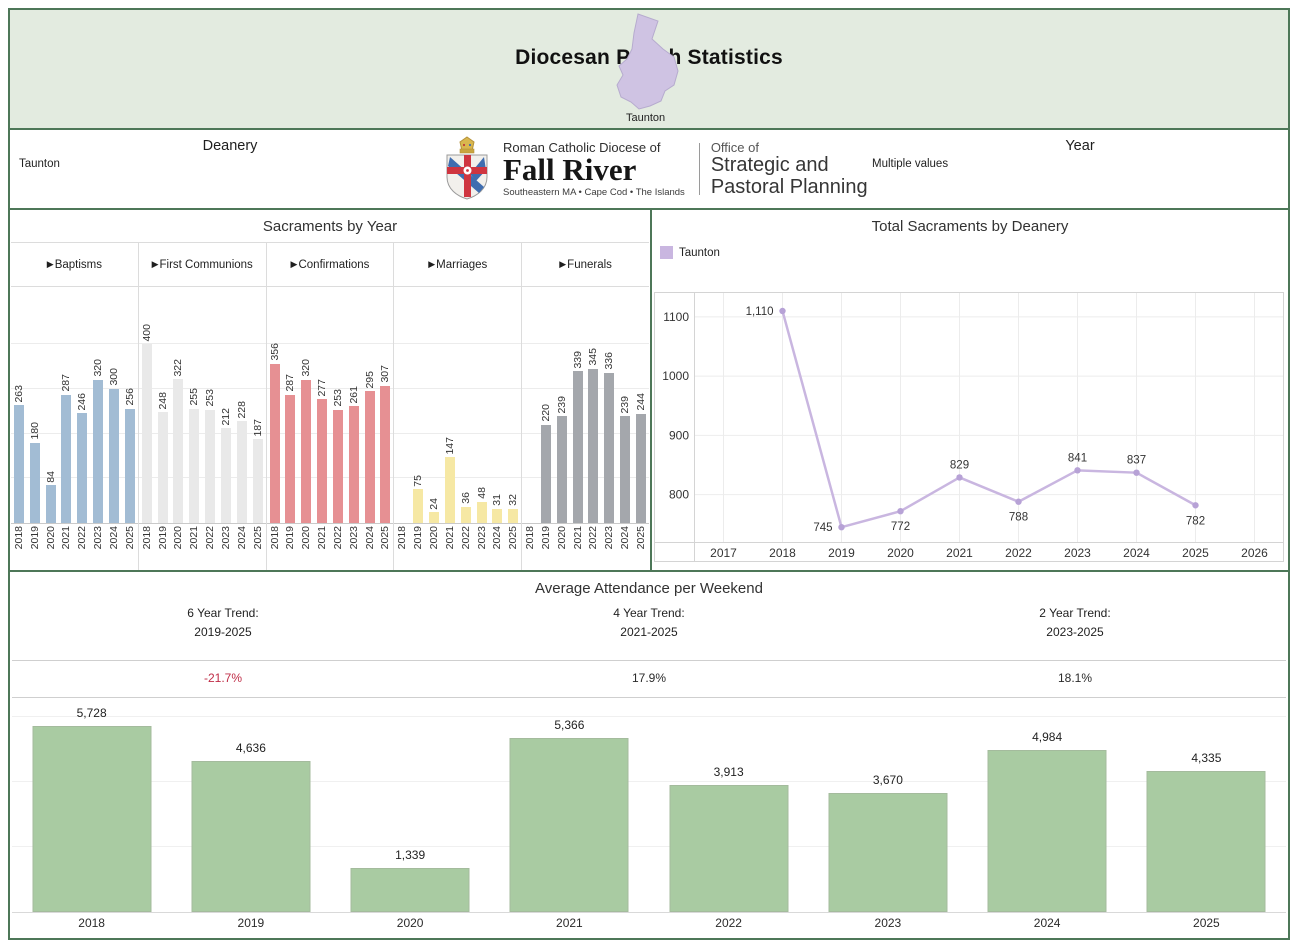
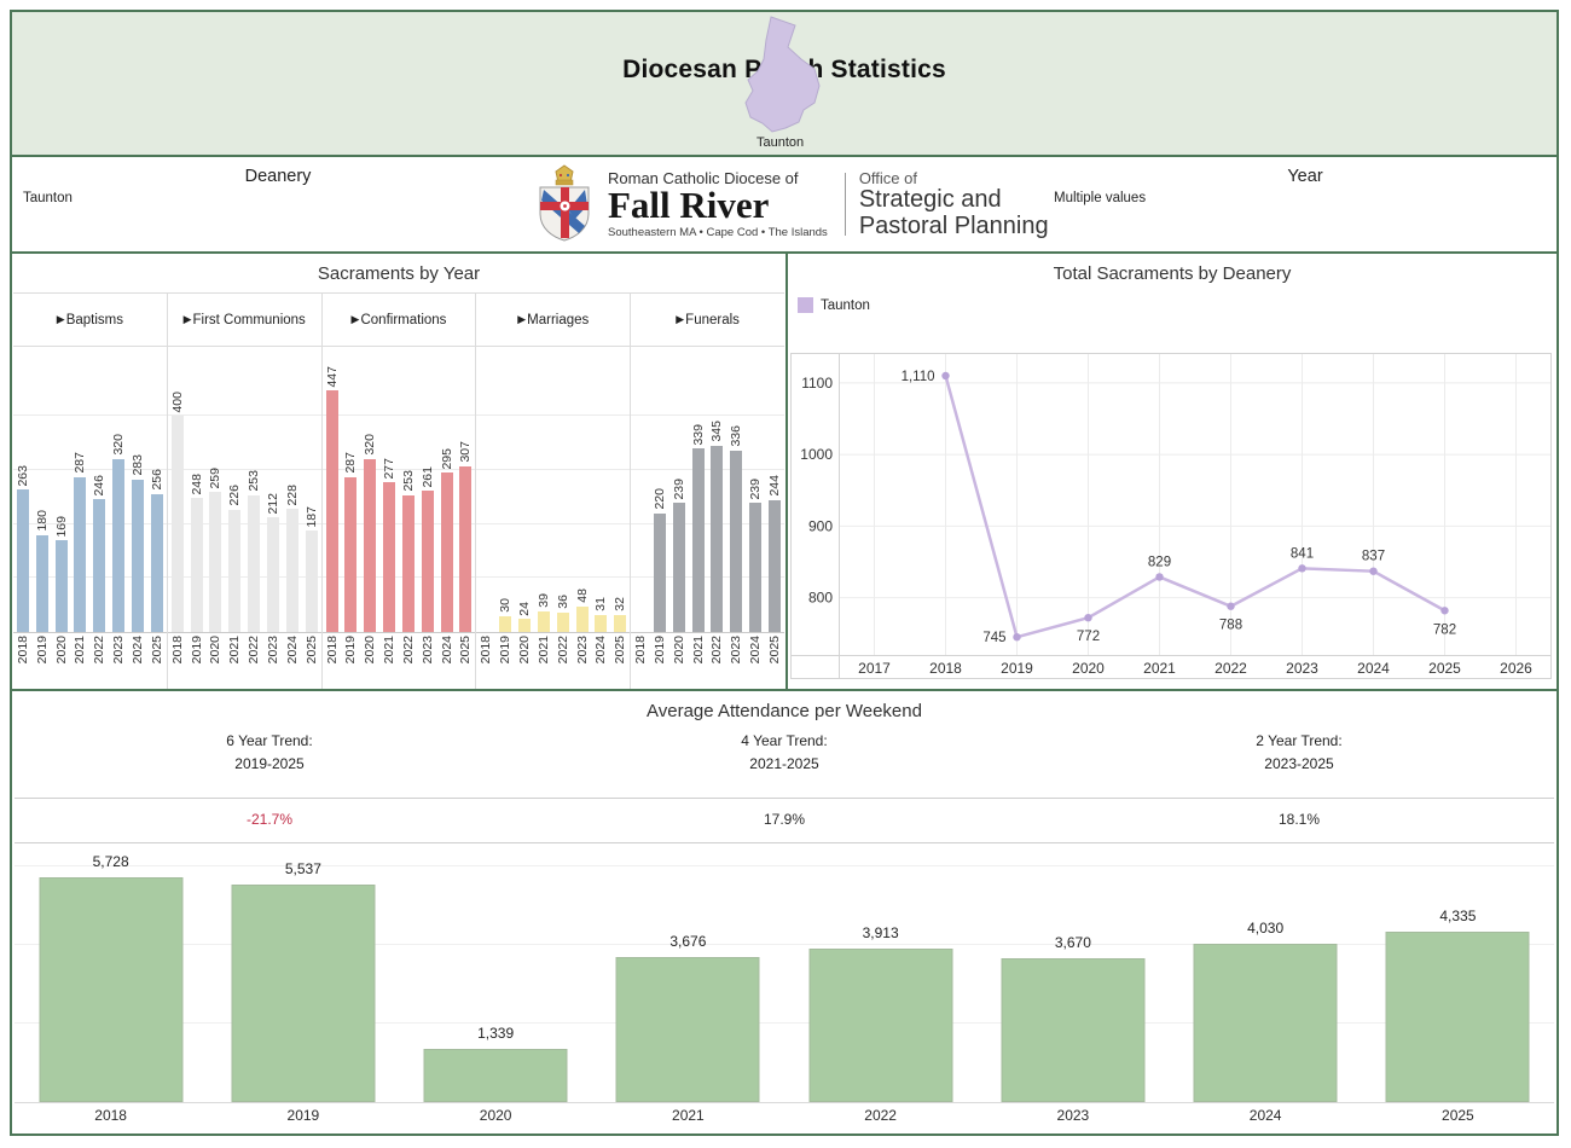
Sacraments by Year/Confirmations/2018: 356 -> 447
Sacraments by Year/Marriages/2019: 75 -> 30
Sacraments by Year/Baptisms/2020: 84 -> 169
Sacraments by Year/First Communions/2020: 322 -> 259
Sacraments by Year/First Communions/2021: 255 -> 226
Sacraments by Year/Marriages/2021: 147 -> 39
Sacraments by Year/Baptisms/2024: 300 -> 283
Average Attendance per Weekend/2019: 4,636 -> 5,537
Average Attendance per Weekend/2021: 5,366 -> 3,676
Average Attendance per Weekend/2024: 4,984 -> 4,030
